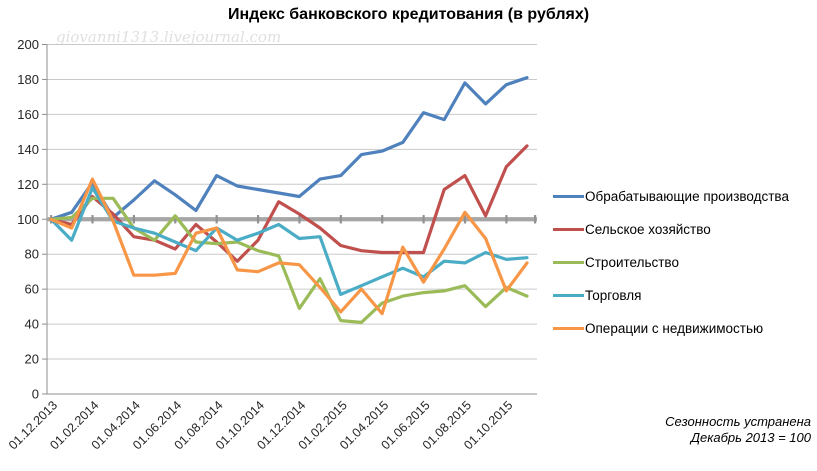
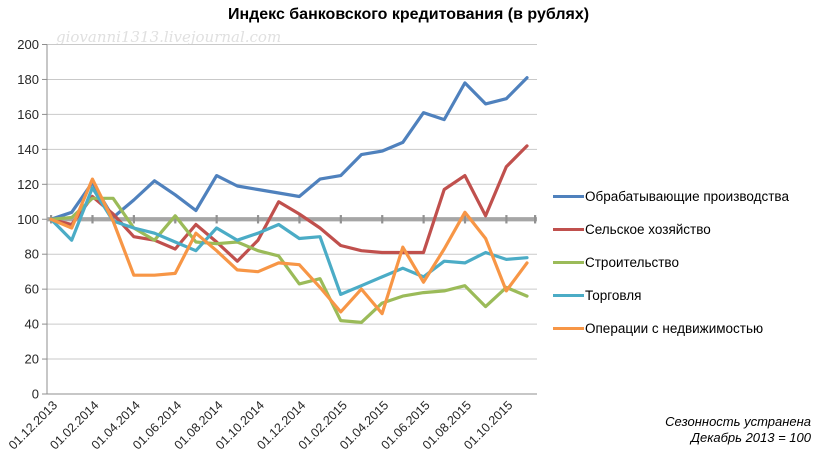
Операции с недвижимостью/01.08.2014: 95 -> 82
Строительство/01.12.2014: 49 -> 63
Обрабатывающие производства/01.10.2015: 177 -> 169
